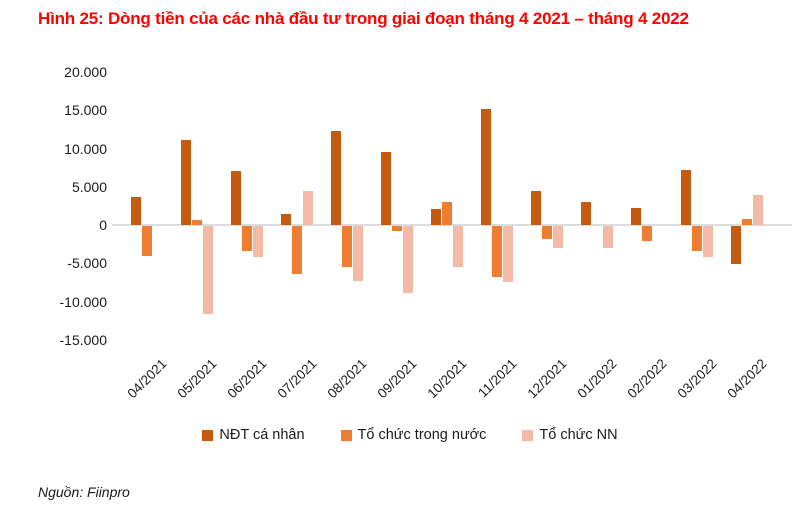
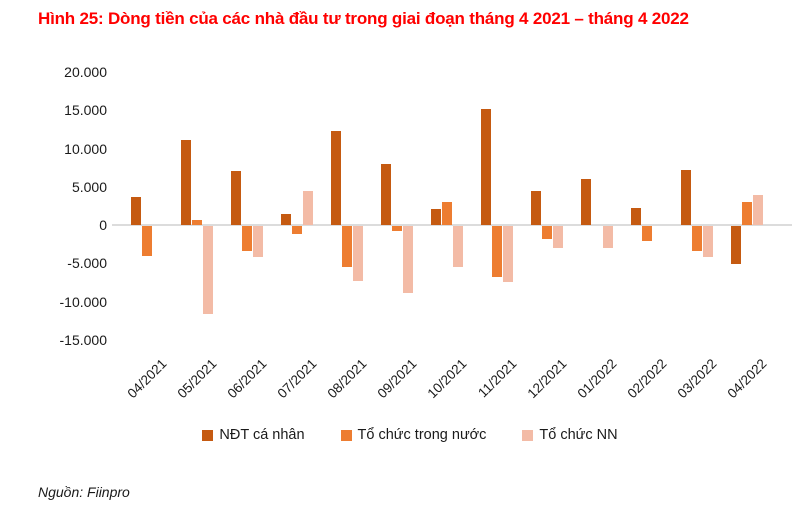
Tổ chức trong nước/07/2021: -6000 -> -1000
NĐT cá nhân/09/2021: 10000 -> 8000
NĐT cá nhân/01/2022: 3000 -> 6000
Tổ chức trong nước/04/2022: 1000 -> 3000
